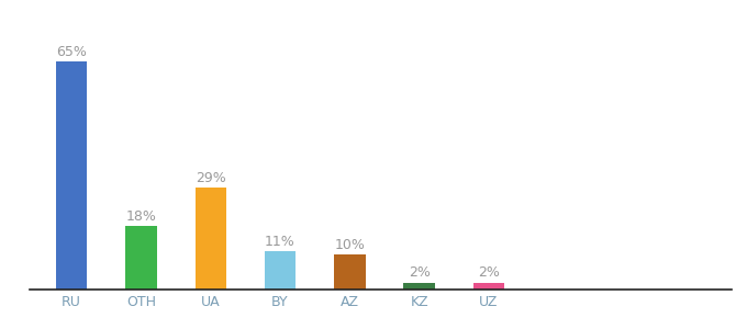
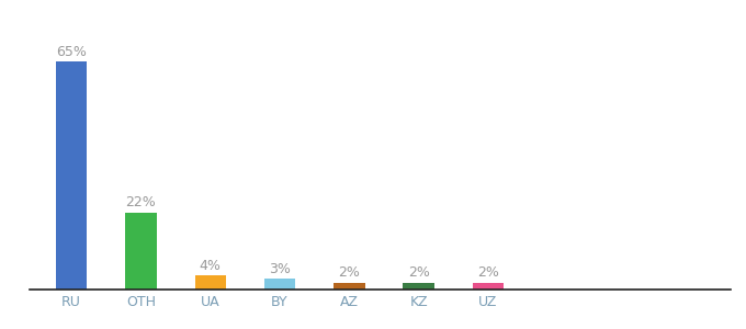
OTH: 18% -> 22%
UA: 29% -> 4%
BY: 11% -> 3%
AZ: 10% -> 2%
